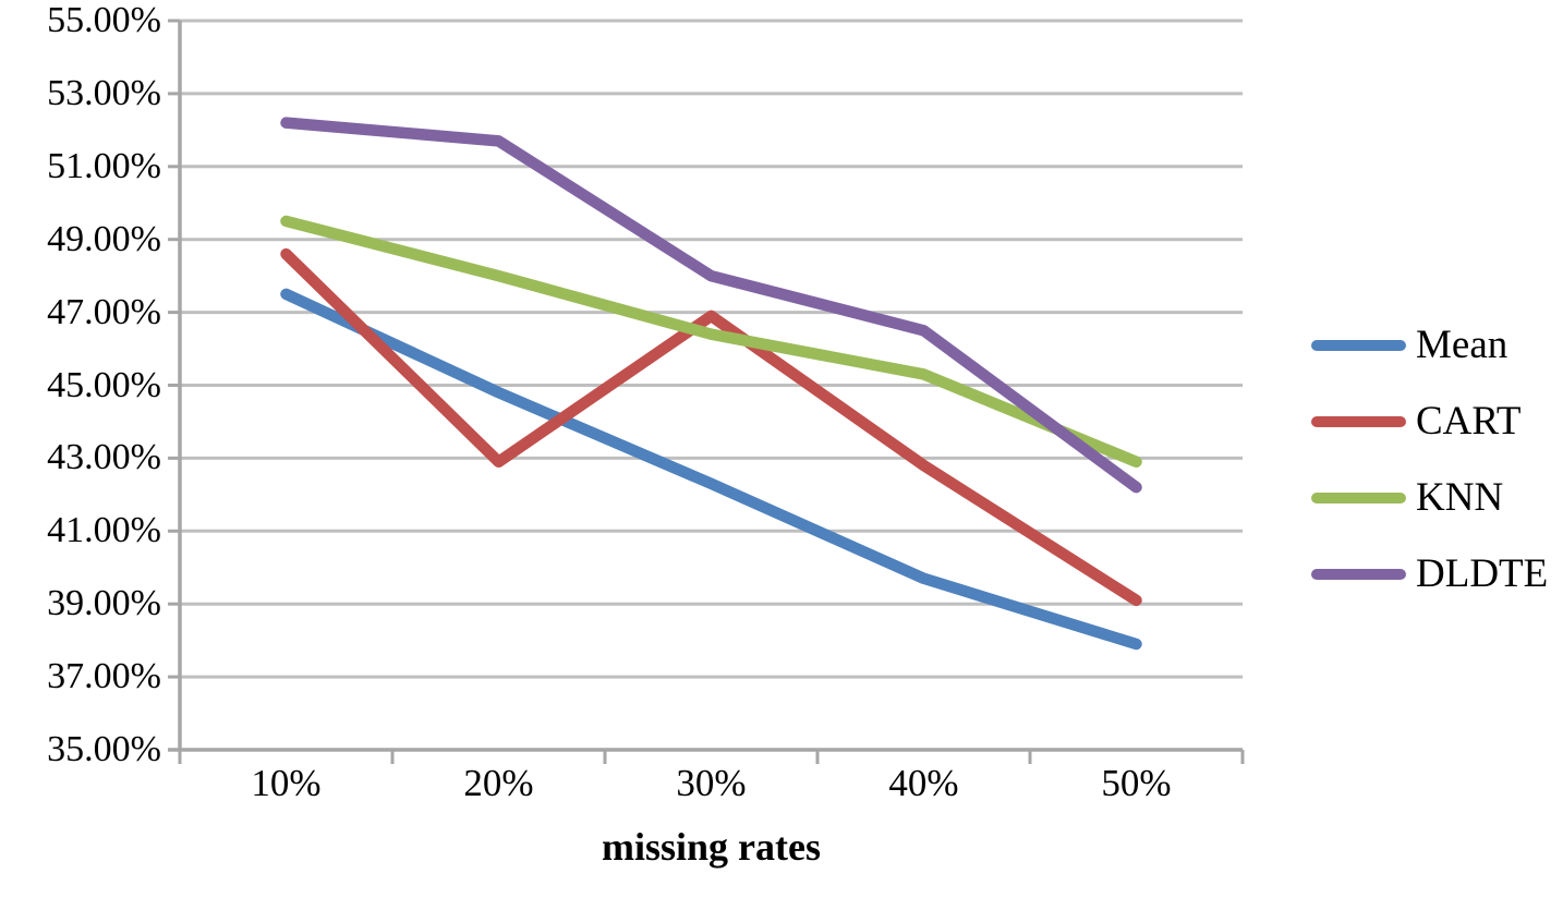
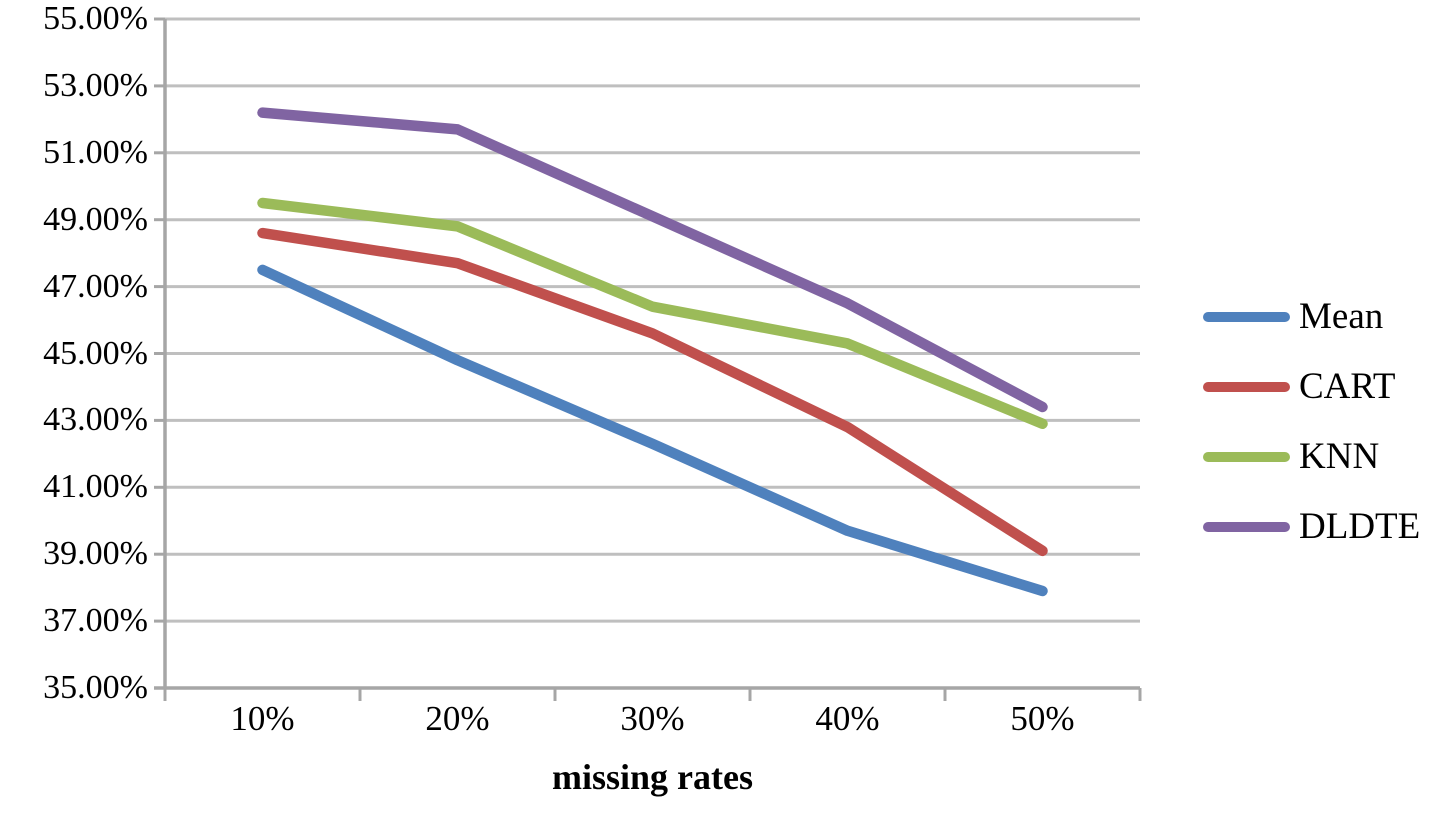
CART/20%: 42.9% -> 47.7%
KNN/20%: 48.0% -> 48.8%
CART/30%: 46.9% -> 45.6%
DLDTE/30%: 48.0% -> 49.1%
DLDTE/50%: 42.2% -> 43.4%
